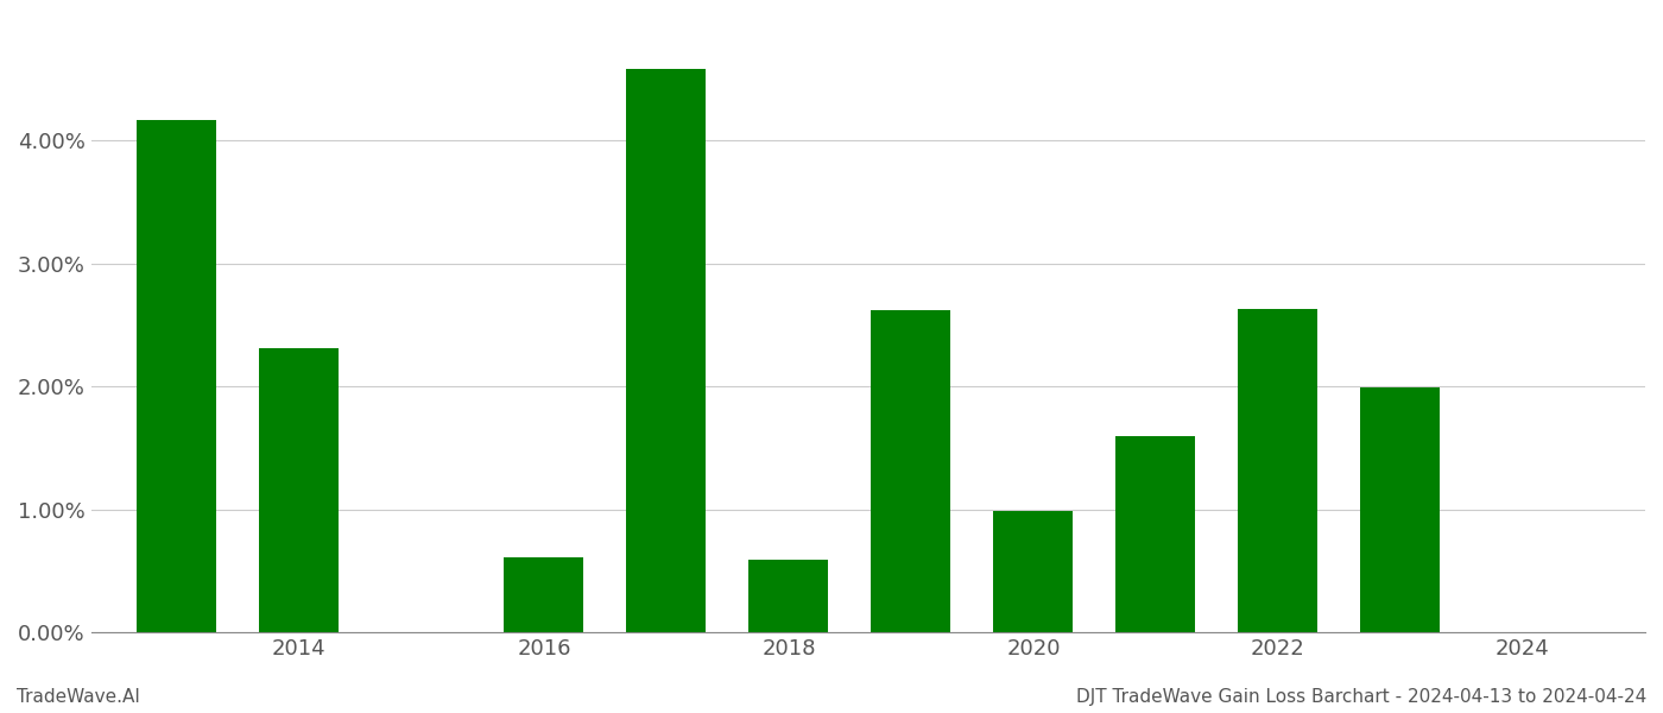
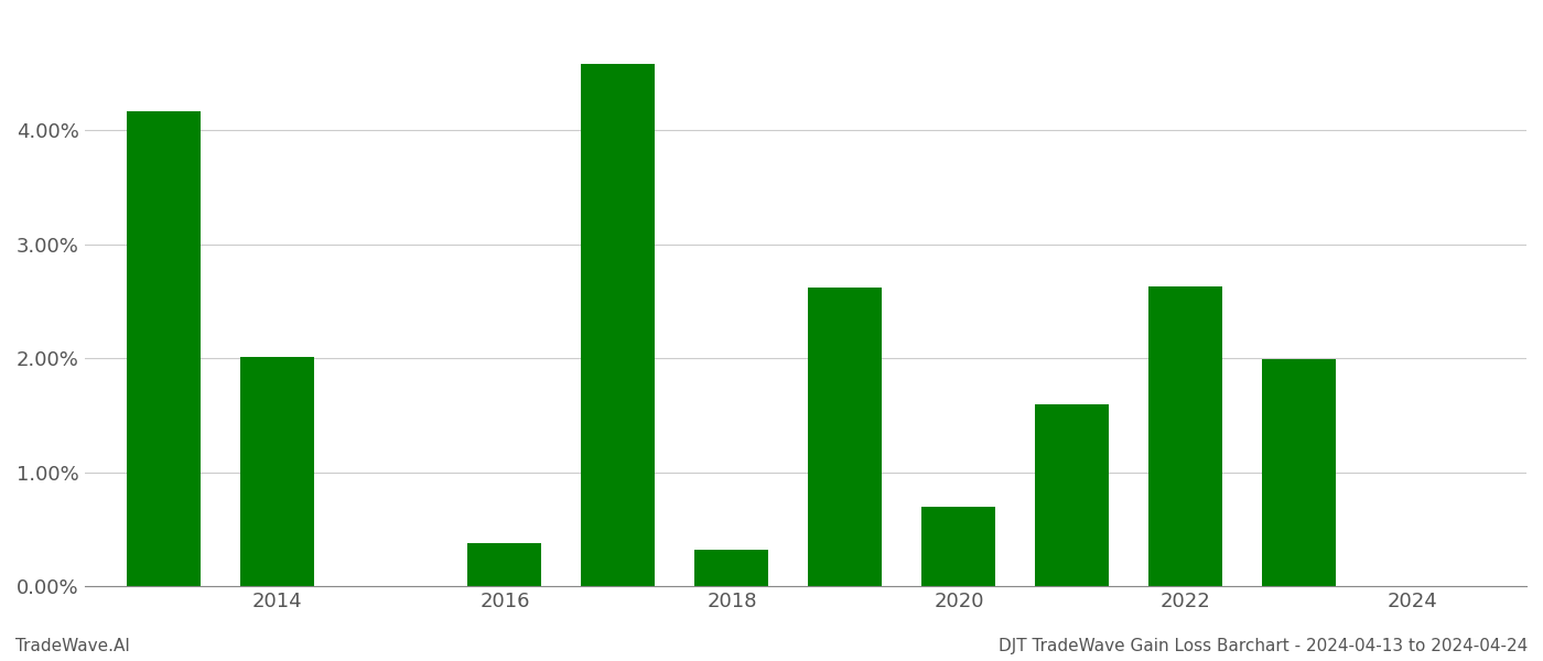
2014: 2.31% -> 2.01%
2016: 0.61% -> 0.38%
2018: 0.59% -> 0.32%
2020: 0.99% -> 0.70%
